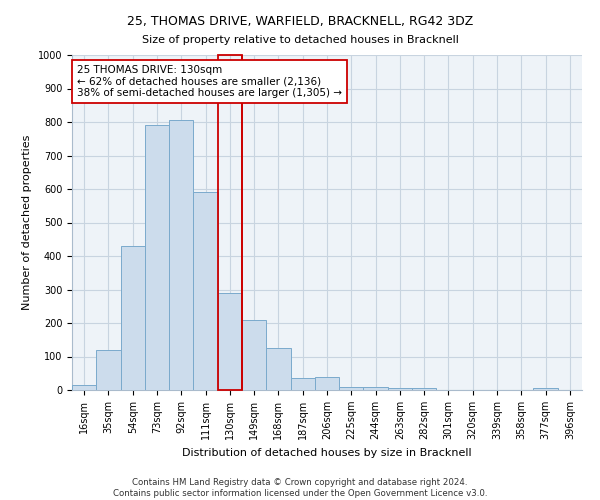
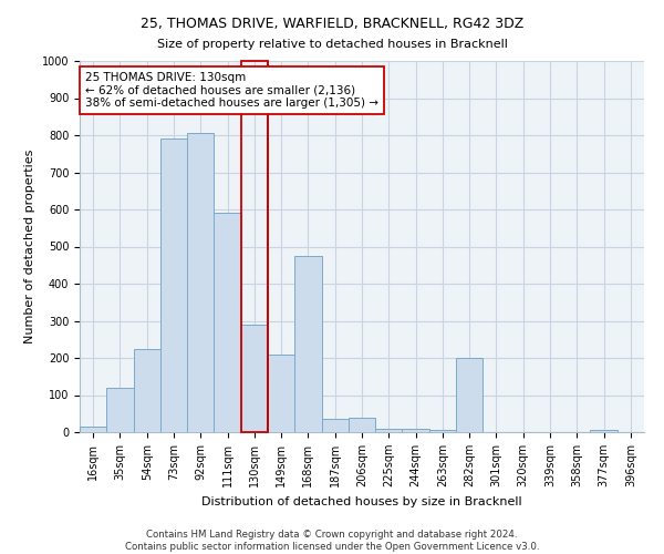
54sqm: 430 -> 225
168sqm: 125 -> 475
282sqm: 5 -> 200
